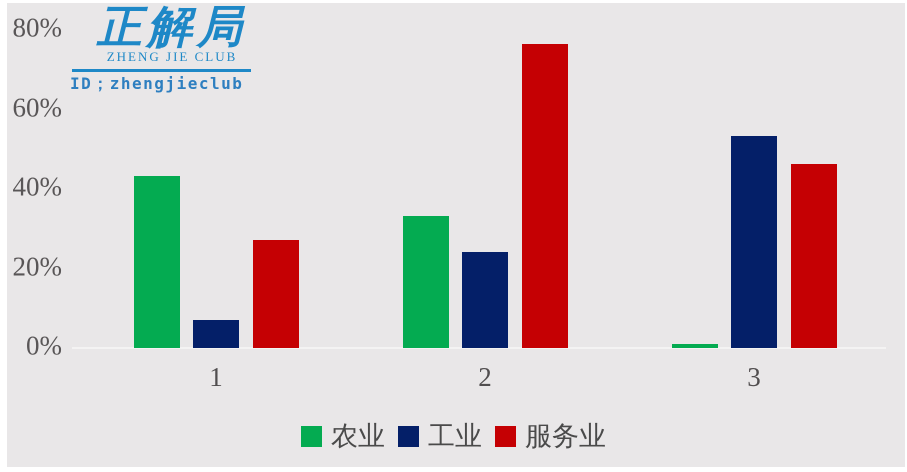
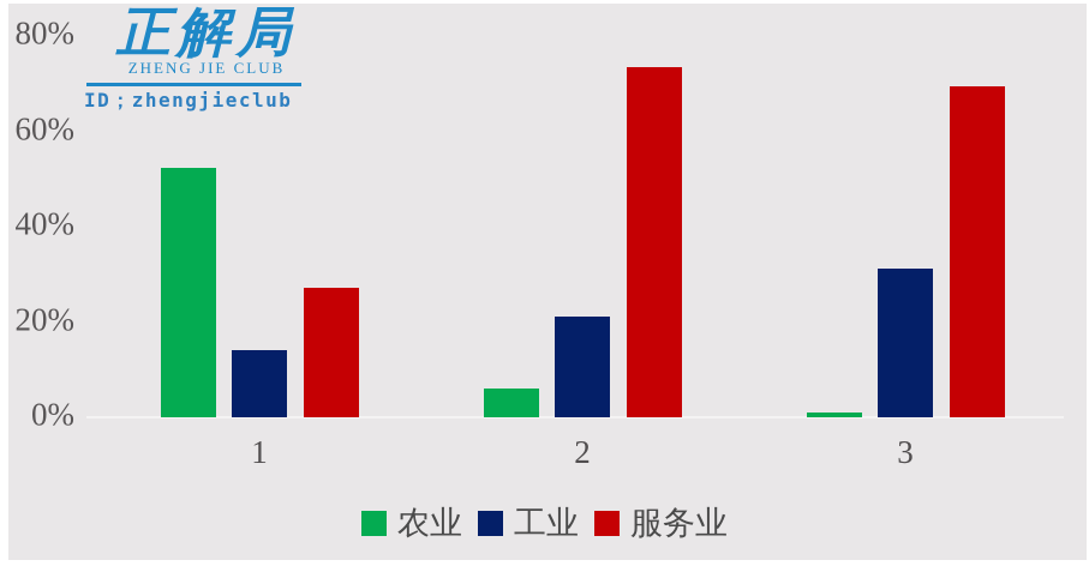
农业/1: 43% -> 52%
工业/1: 7% -> 14%
农业/2: 33% -> 6%
工业/2: 24% -> 21%
服务业/2: 76% -> 73%
工业/3: 53% -> 31%
服务业/3: 46% -> 69%
